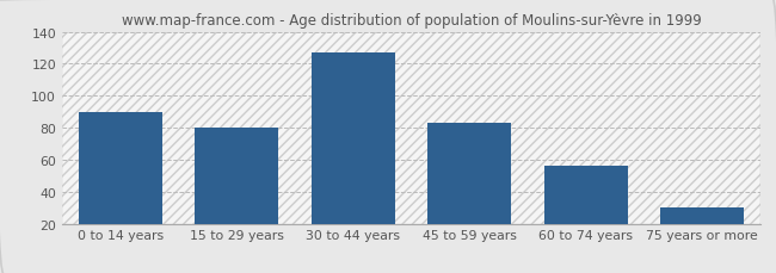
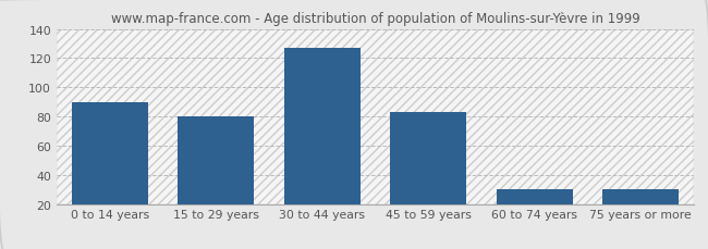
60 to 74 years: 56 -> 30
